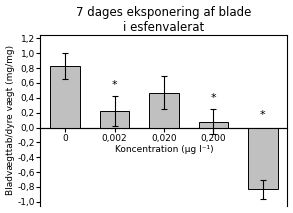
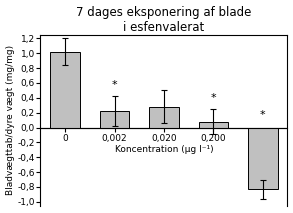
0: 0,83 -> 1,02
0,020: 0,47 -> 0,28
